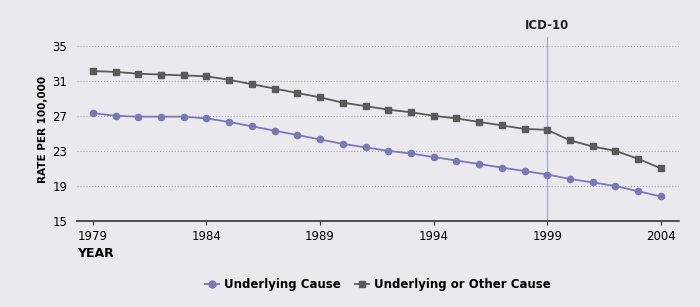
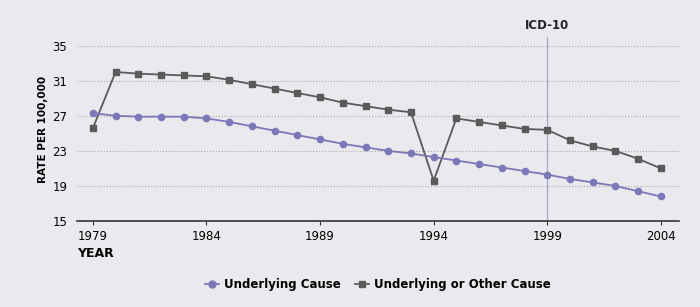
Underlying or Other Cause/1979: 32.1 -> 25.6
Underlying or Other Cause/1994: 27.0 -> 19.6
